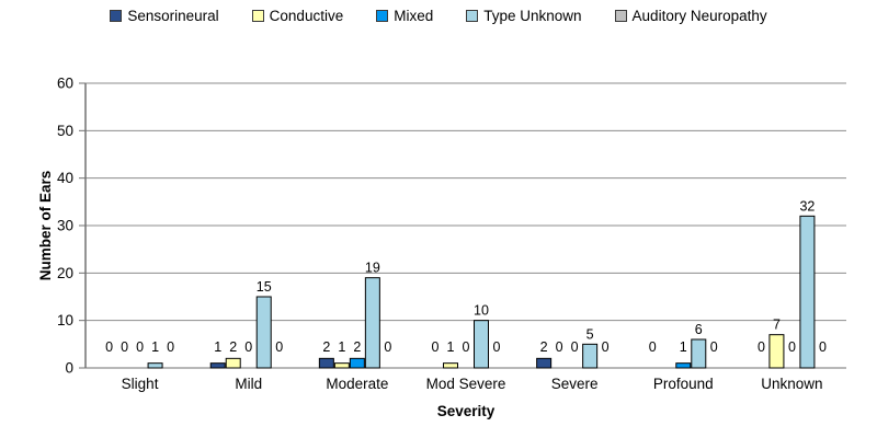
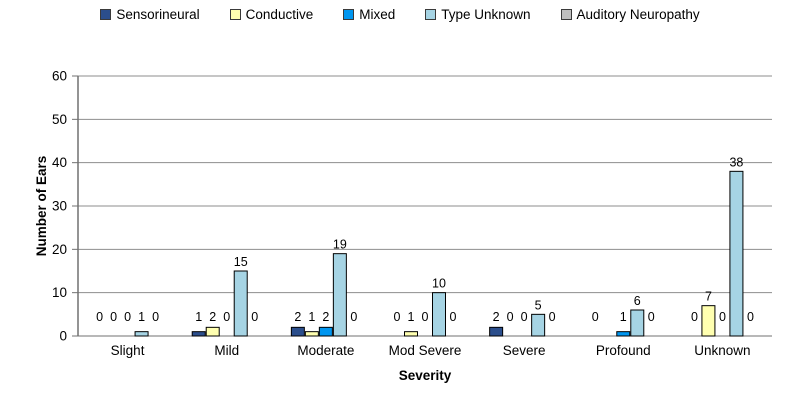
Type Unknown/Unknown: 32 -> 38
